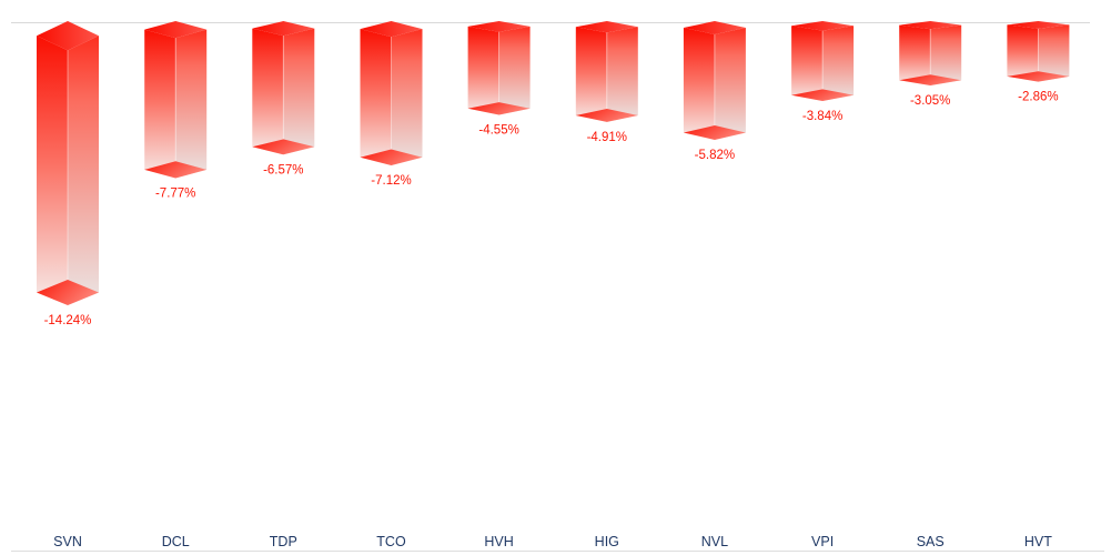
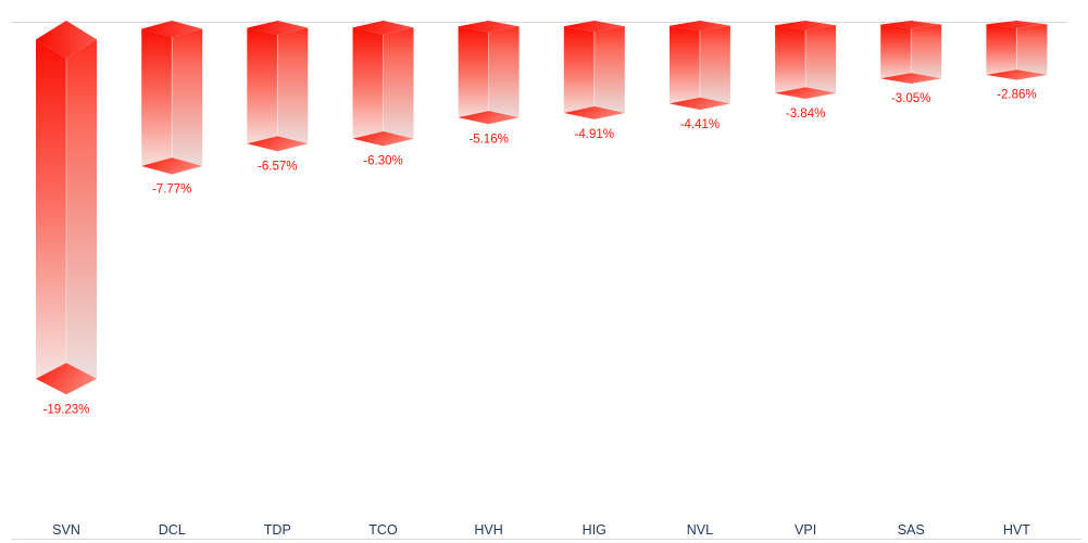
SVN: -14.24% -> -19.23%
TCO: -7.12% -> -6.30%
HVH: -4.55% -> -5.16%
NVL: -5.82% -> -4.41%
